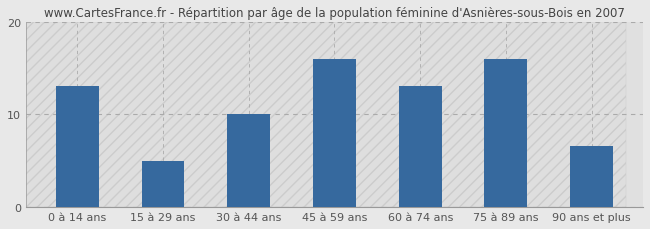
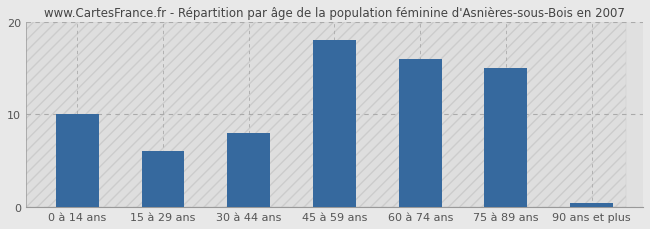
0 à 14 ans: 13.0 -> 10.0
15 à 29 ans: 5.0 -> 6.0
30 à 44 ans: 10.0 -> 8.0
45 à 59 ans: 16.0 -> 18.0
60 à 74 ans: 13.0 -> 16.0
75 à 89 ans: 16.0 -> 15.0
90 ans et plus: 6.6 -> 0.5
